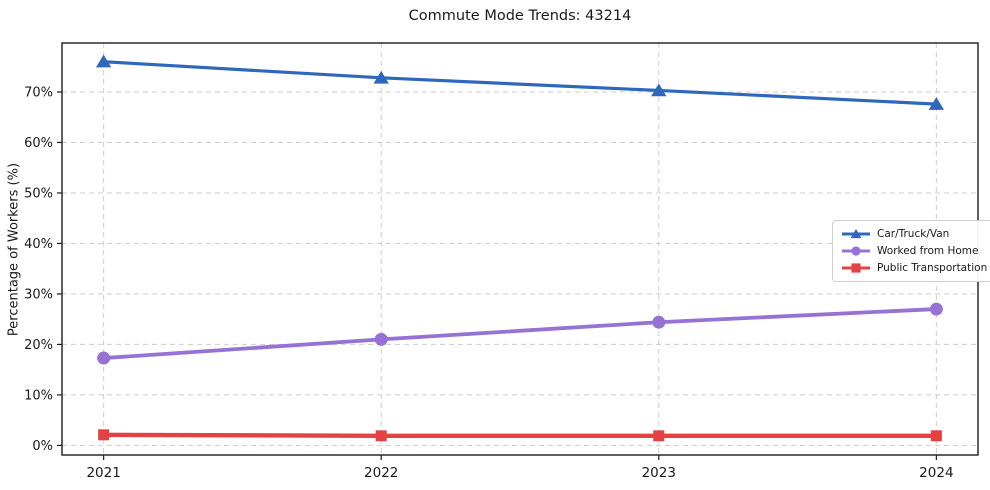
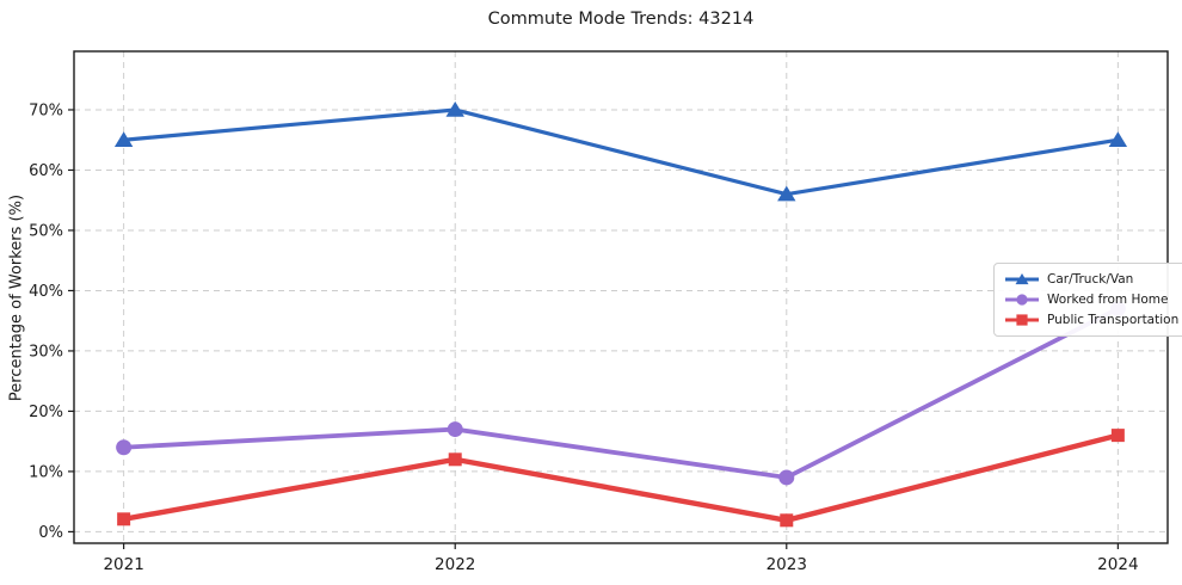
Car/Truck/Van/2021: 76% -> 65%
Worked from Home/2021: 17% -> 14%
Car/Truck/Van/2022: 73% -> 70%
Worked from Home/2022: 21% -> 17%
Public Transportation/2022: 2% -> 12%
Car/Truck/Van/2023: 70% -> 56%
Worked from Home/2023: 24% -> 9%
Car/Truck/Van/2024: 68% -> 65%
Worked from Home/2024: 27% -> 37%
Public Transportation/2024: 2% -> 16%
